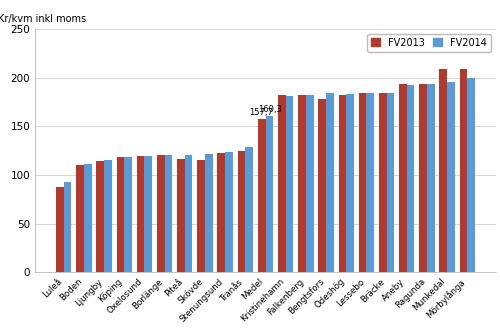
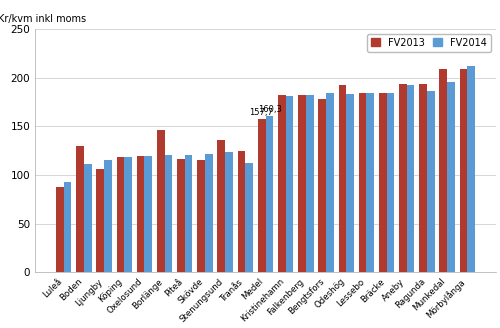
FV2013/Boden: 110 -> 130
FV2013/Ljungby: 114 -> 106
FV2013/Borlänge: 120 -> 146
FV2013/Stenungsund: 123 -> 136
FV2014/Tranås: 129 -> 112
FV2013/Odeshög: 182 -> 192
FV2014/Ragunda: 194 -> 186
FV2014/Mörbylånga: 200 -> 212
